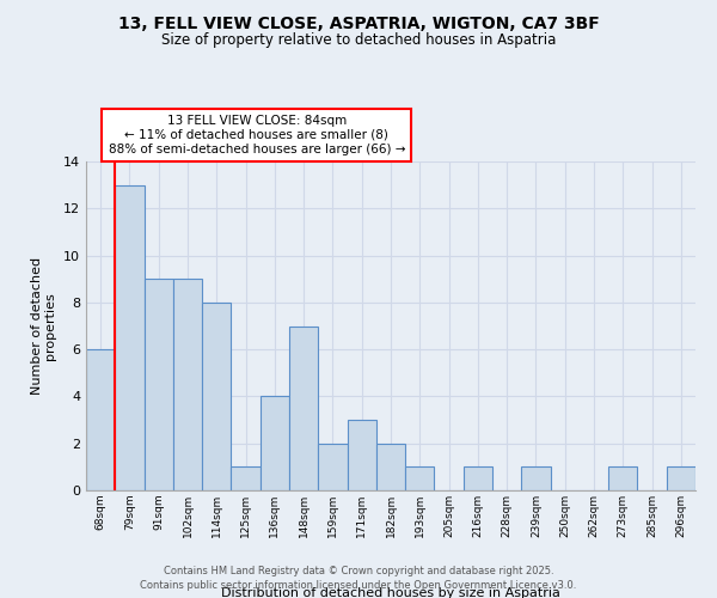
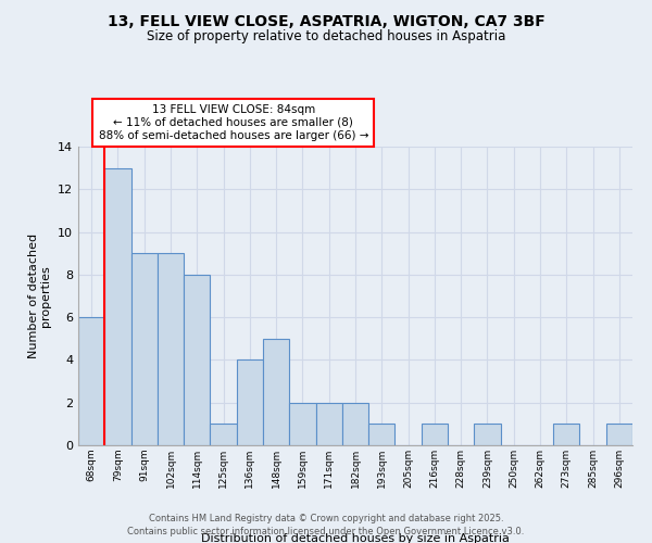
148sqm: 7 -> 5
171sqm: 3 -> 2
